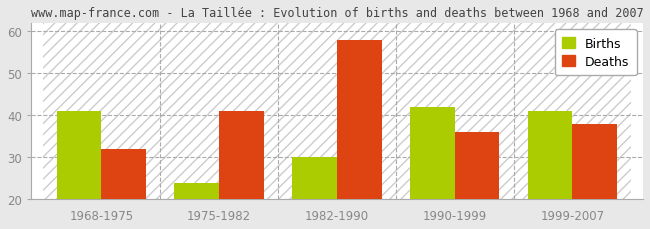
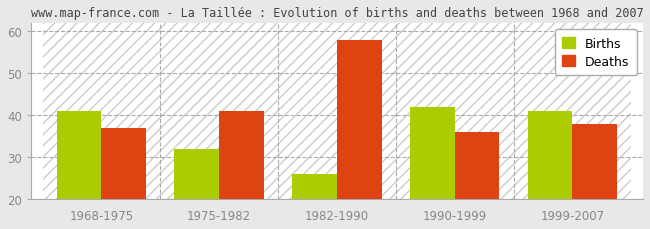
Deaths/1968-1975: 32 -> 37
Births/1975-1982: 24 -> 32
Births/1982-1990: 30 -> 26
